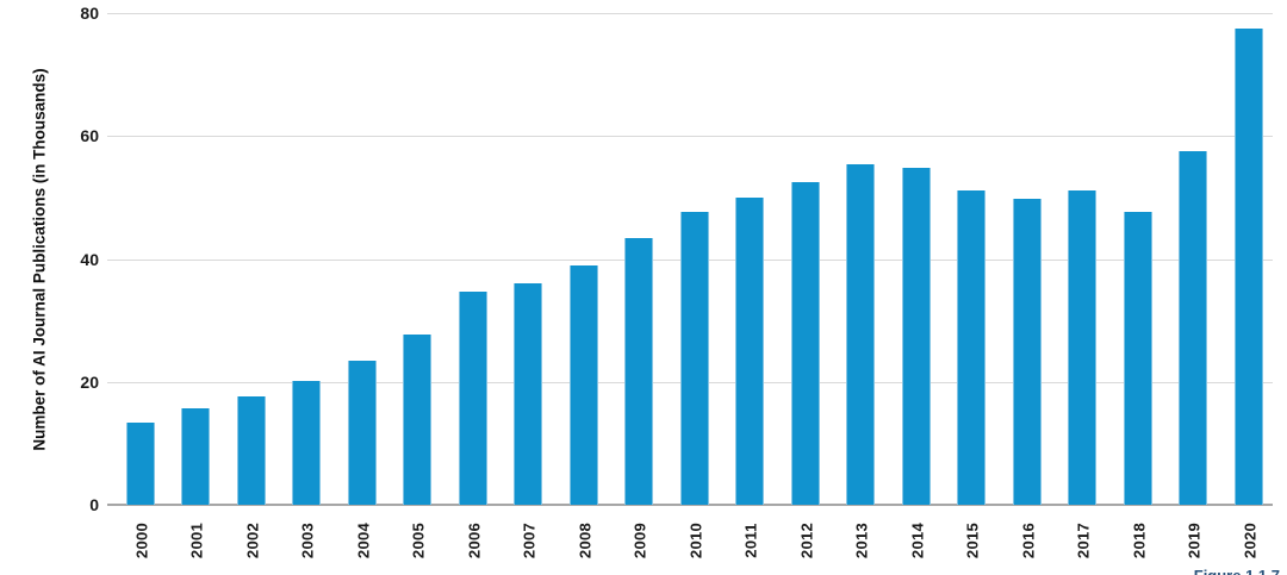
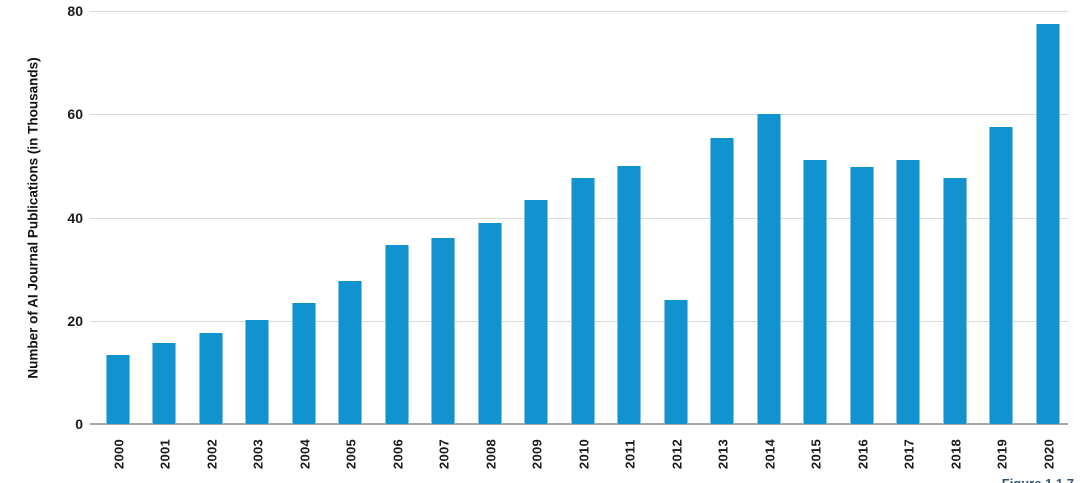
2012: 52 -> 24
2014: 55 -> 60
